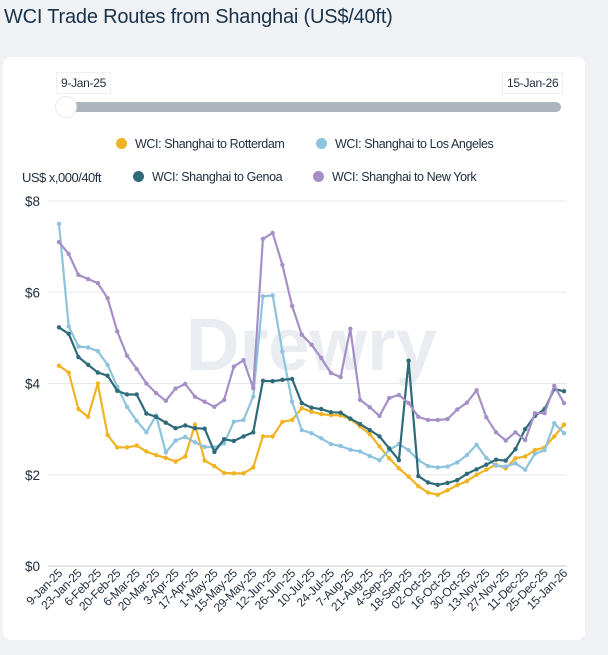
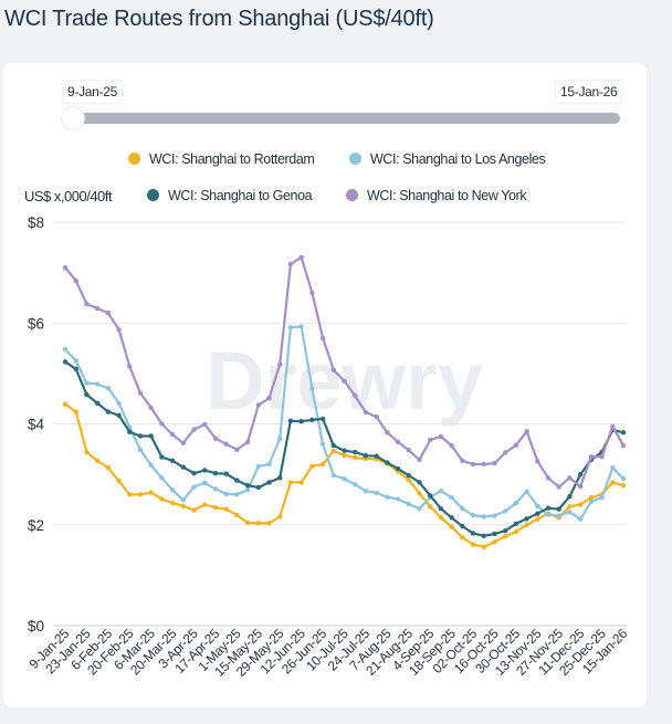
WCI: Shanghai to Los Angeles/9-Jan-25: $7.5 -> $5.5
WCI: Shanghai to Rotterdam/6-Feb-25: $4.0 -> $3.1
WCI: Shanghai to Los Angeles/20-Mar-25: $3.3 -> $2.7
WCI: Shanghai to Rotterdam/17-Apr-25: $3.1 -> $2.3
WCI: Shanghai to Genoa/1-May-25: $2.5 -> $2.9
WCI: Shanghai to New York/29-May-25: $3.9 -> $5.2
WCI: Shanghai to New York/7-Aug-25: $5.2 -> $3.8
WCI: Shanghai to Genoa/18-Sep-25: $4.5 -> $2.1
WCI: Shanghai to Rotterdam/15-Jan-26: $3.1 -> $2.8
